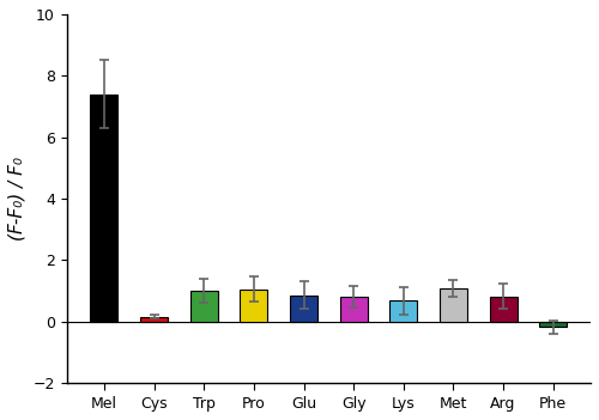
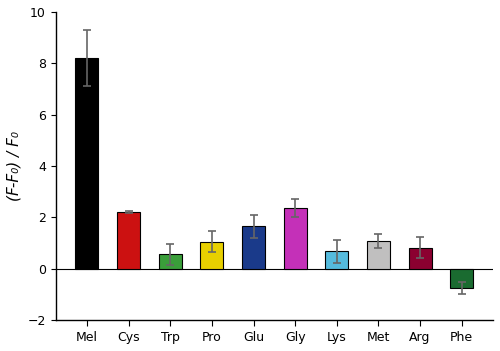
Mel: 7.40 -> 8.20
Cys: 0.15 -> 2.20
Trp: 1.00 -> 0.55
Glu: 0.85 -> 1.65
Gly: 0.82 -> 2.35
Phe: -0.18 -> -0.75
